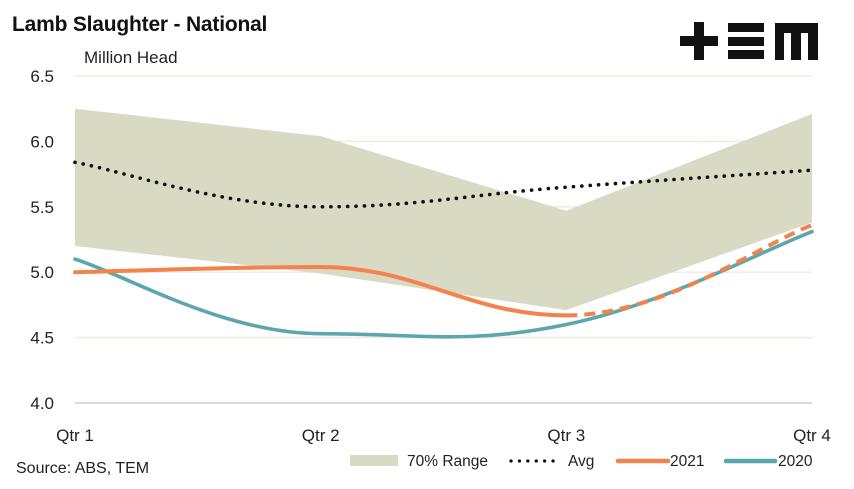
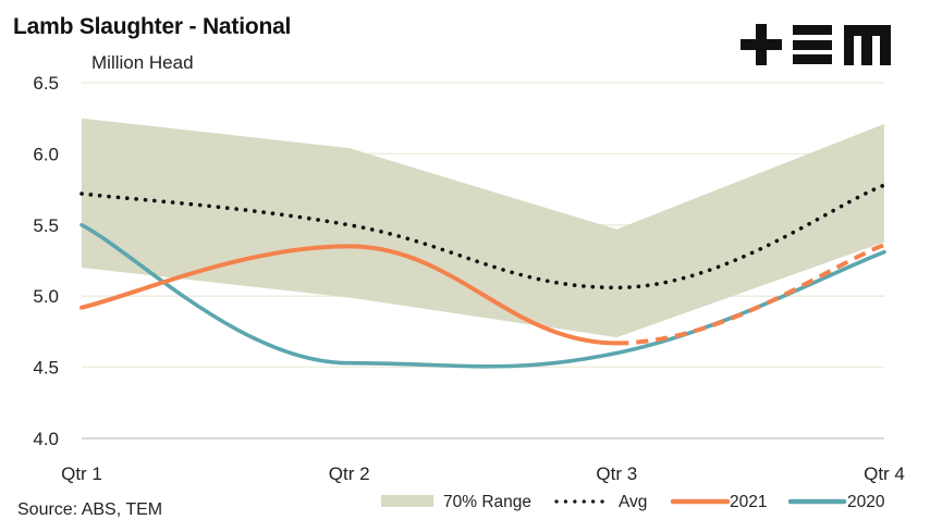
Avg/Qtr 1: 5.84 -> 5.72
2021/Qtr 1: 5.00 -> 4.92
2020/Qtr 1: 5.10 -> 5.50
2021/Qtr 2: 5.04 -> 5.35
Avg/Qtr 3: 5.65 -> 5.06
